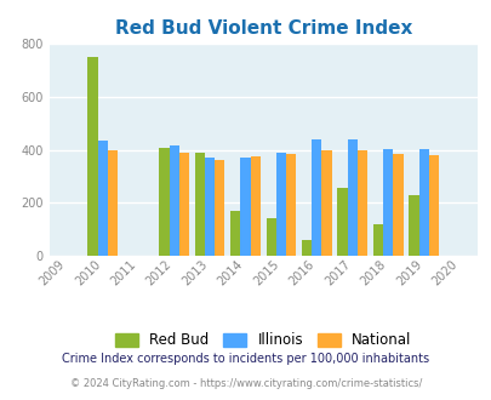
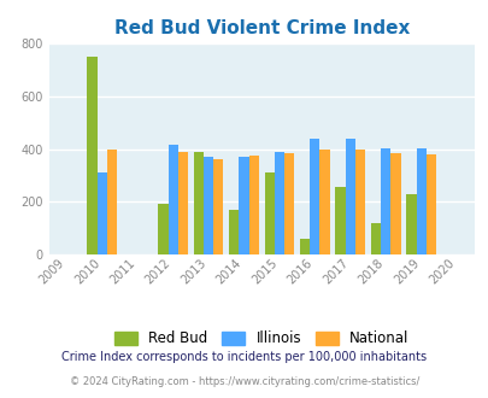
Illinois/2010: 435 -> 310
Red Bud/2012: 408 -> 195
Red Bud/2015: 142 -> 310
